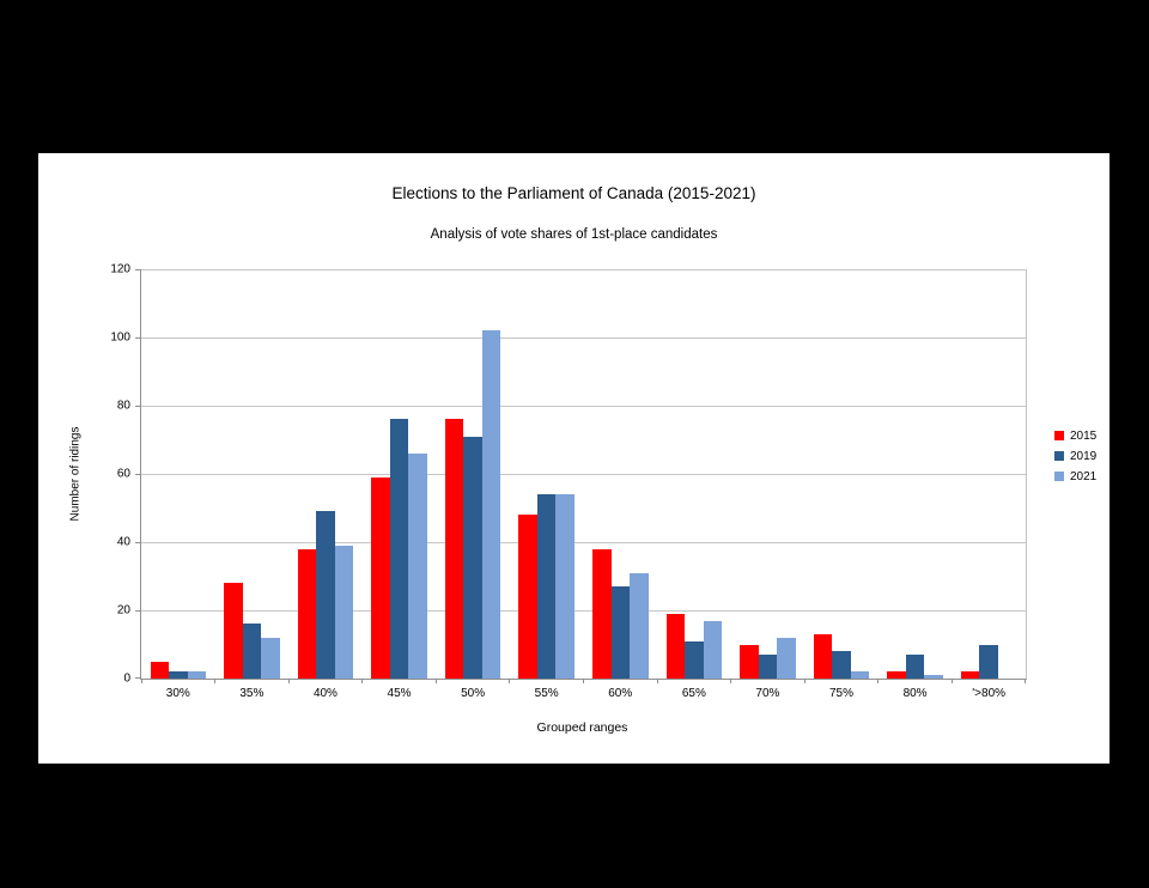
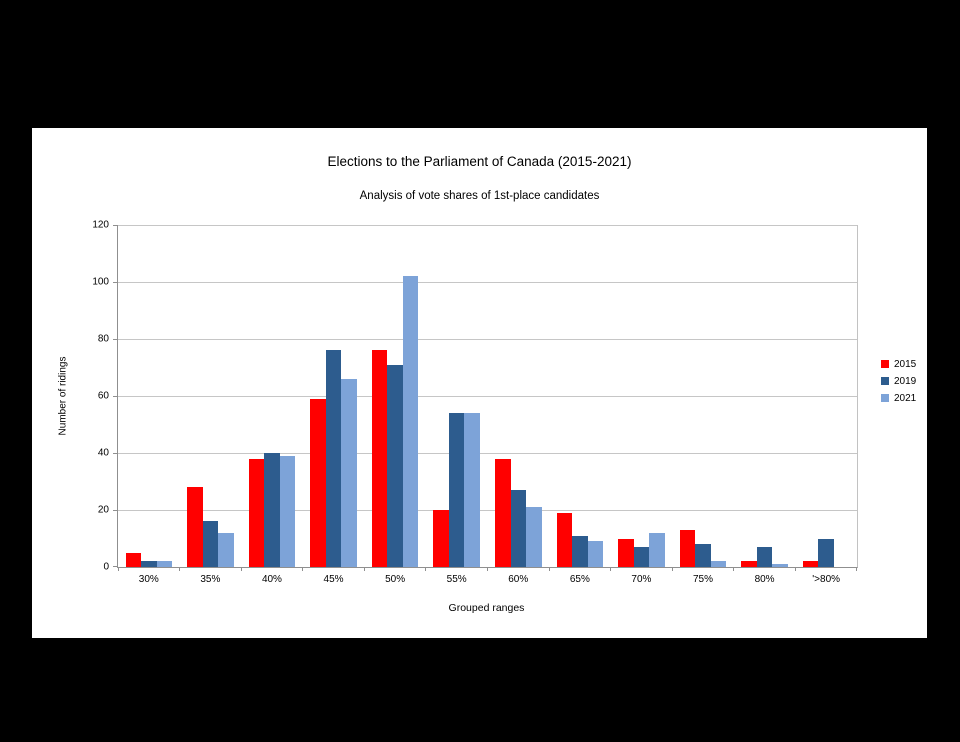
2019/40%: 49 -> 40
2015/55%: 48 -> 20
2021/60%: 31 -> 21
2021/65%: 17 -> 9
